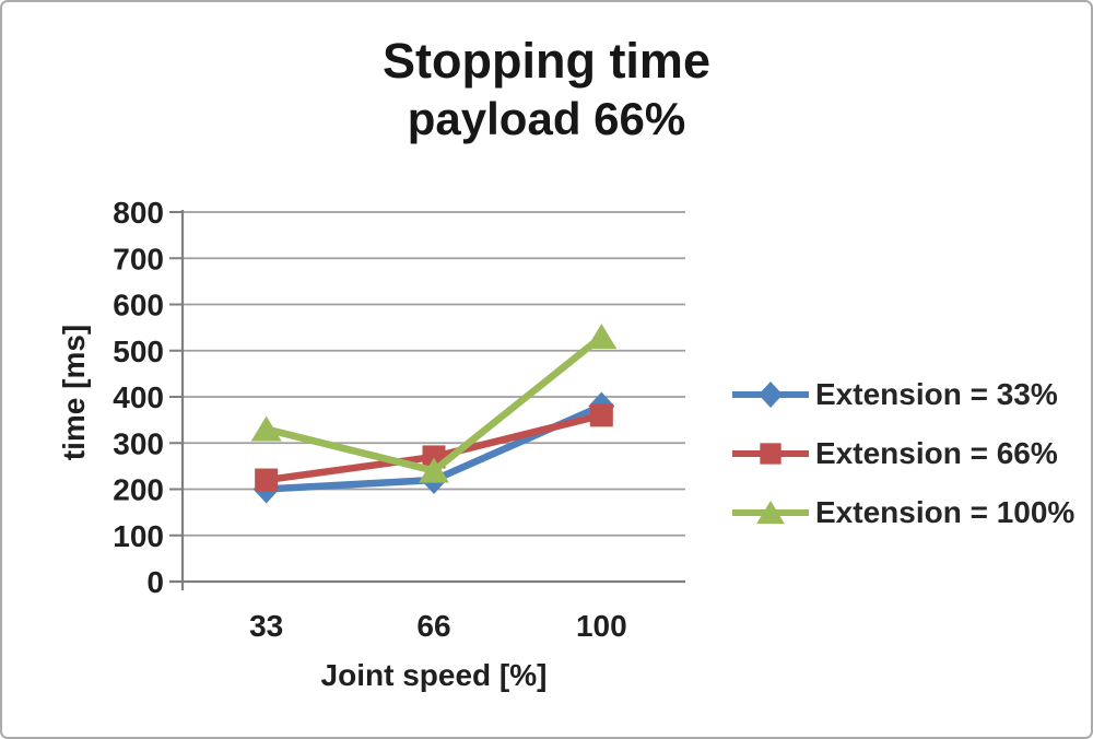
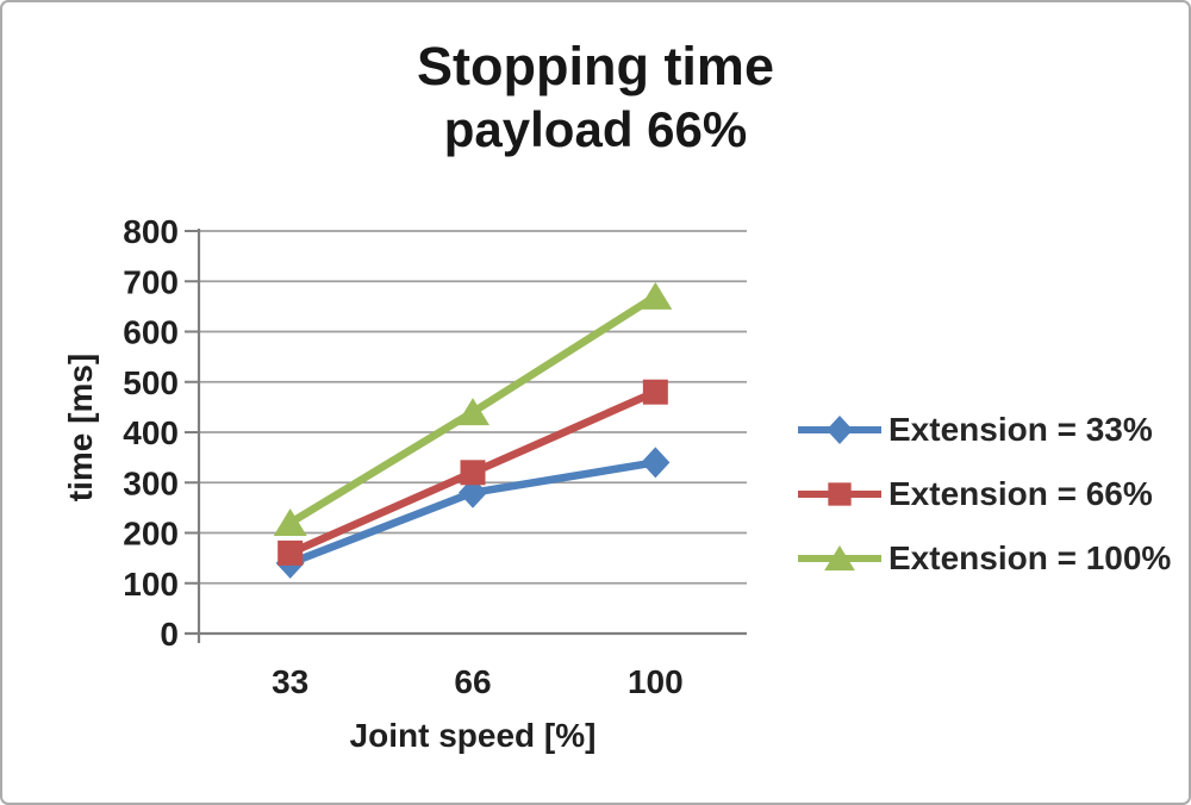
Extension = 33%/33: 200 -> 140
Extension = 66%/33: 220 -> 160
Extension = 100%/33: 330 -> 220
Extension = 33%/66: 220 -> 280
Extension = 66%/66: 270 -> 320
Extension = 100%/66: 240 -> 440
Extension = 33%/100: 380 -> 340
Extension = 66%/100: 360 -> 480
Extension = 100%/100: 530 -> 670
